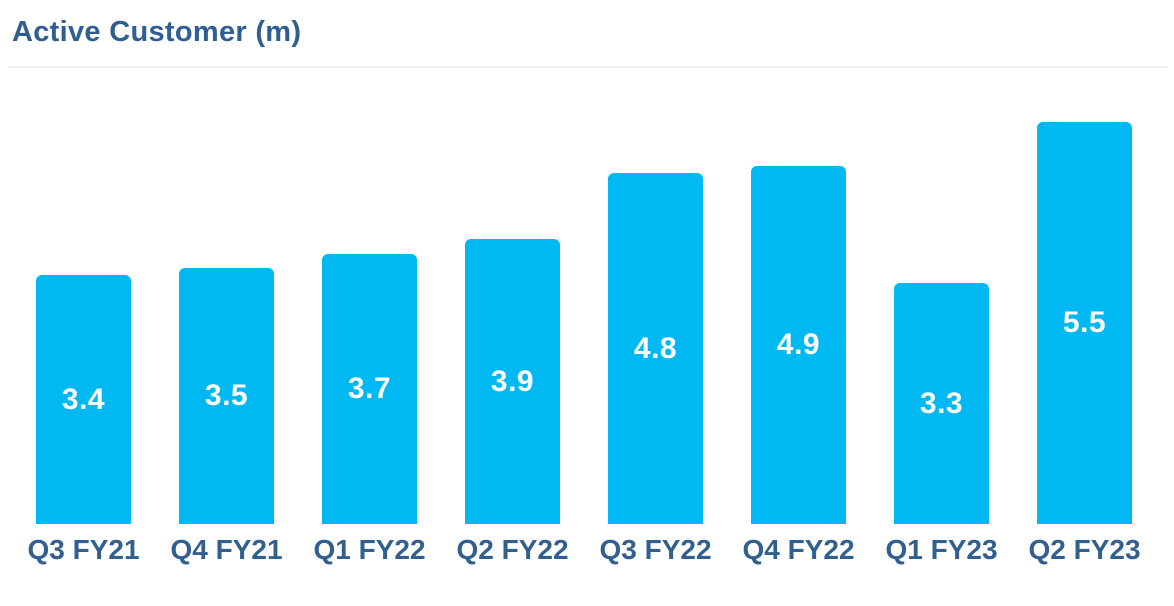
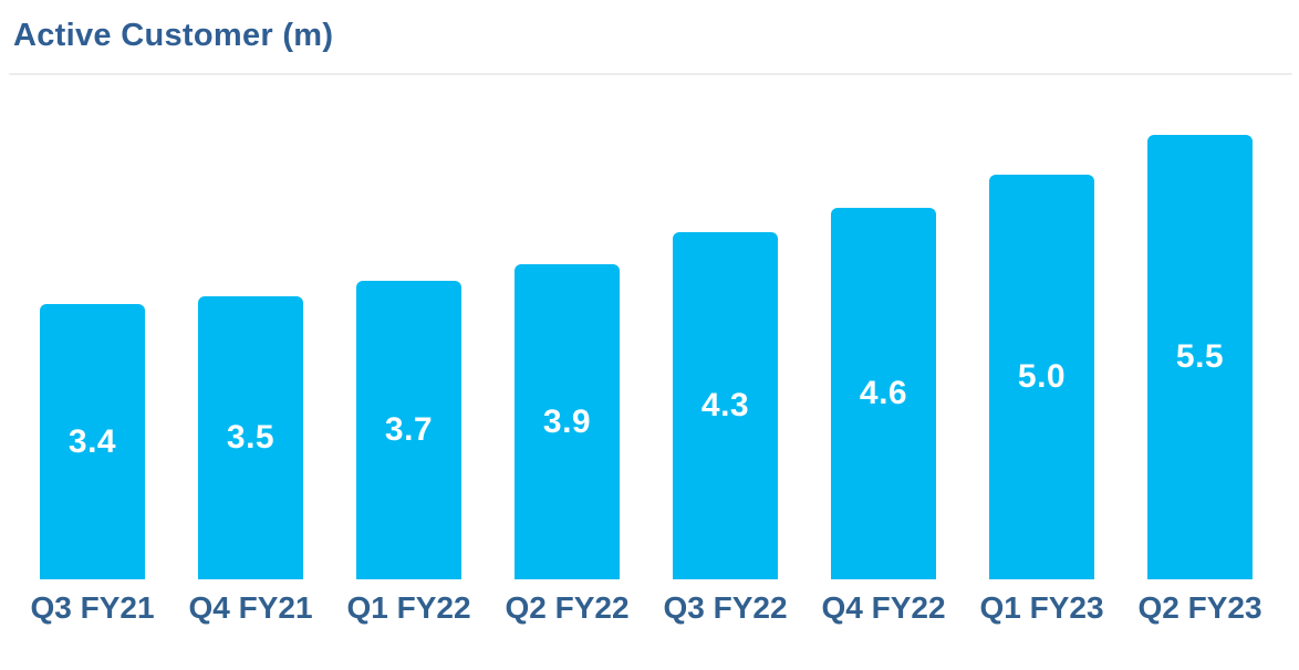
Q3 FY22: 4.8 -> 4.3
Q4 FY22: 4.9 -> 4.6
Q1 FY23: 3.3 -> 5.0
